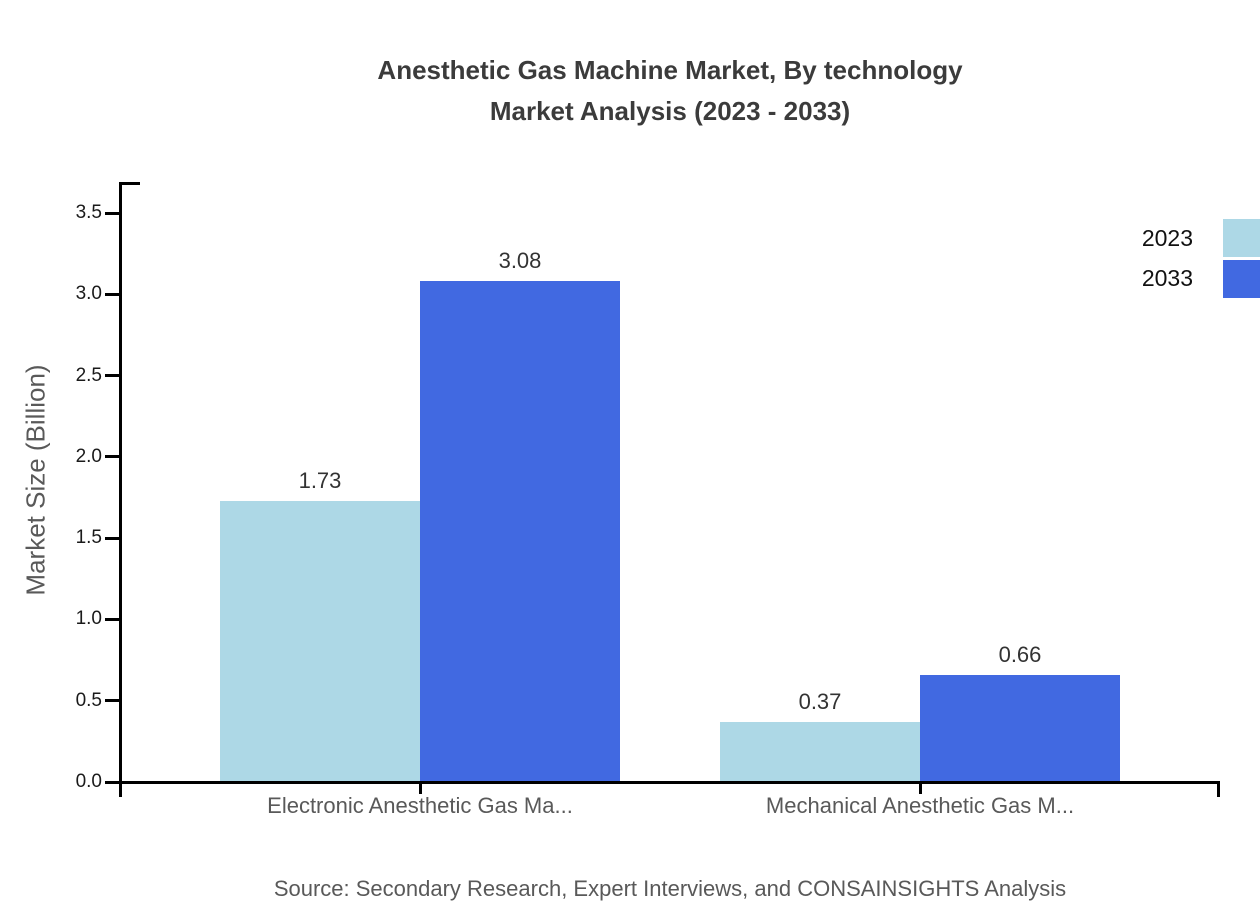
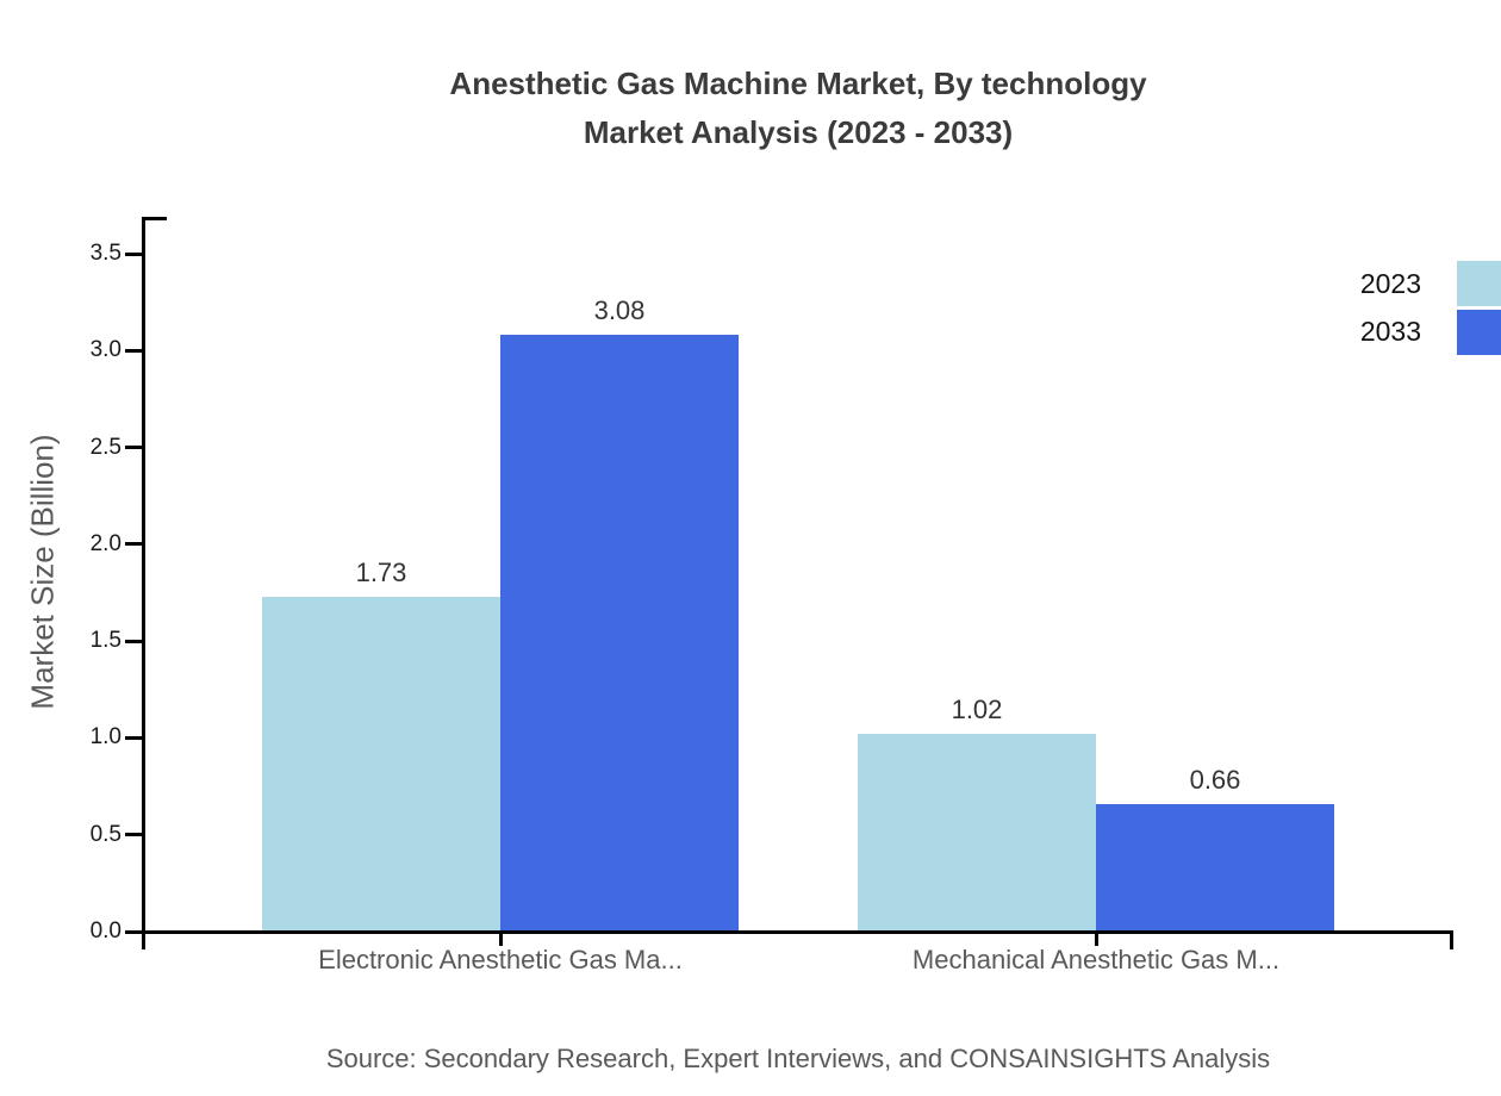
2023/Mechanical Anesthetic Gas M...: 0.37 -> 1.02
